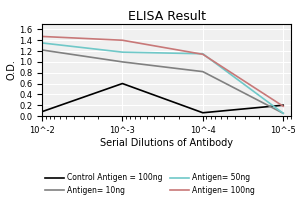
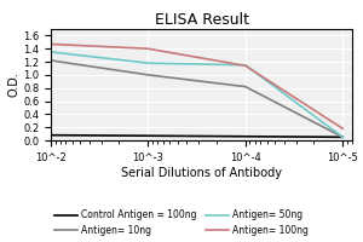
Control Antigen = 100ng/10^-3: 0.60 -> 0.07
Control Antigen = 100ng/10^-5: 0.20 -> 0.05
